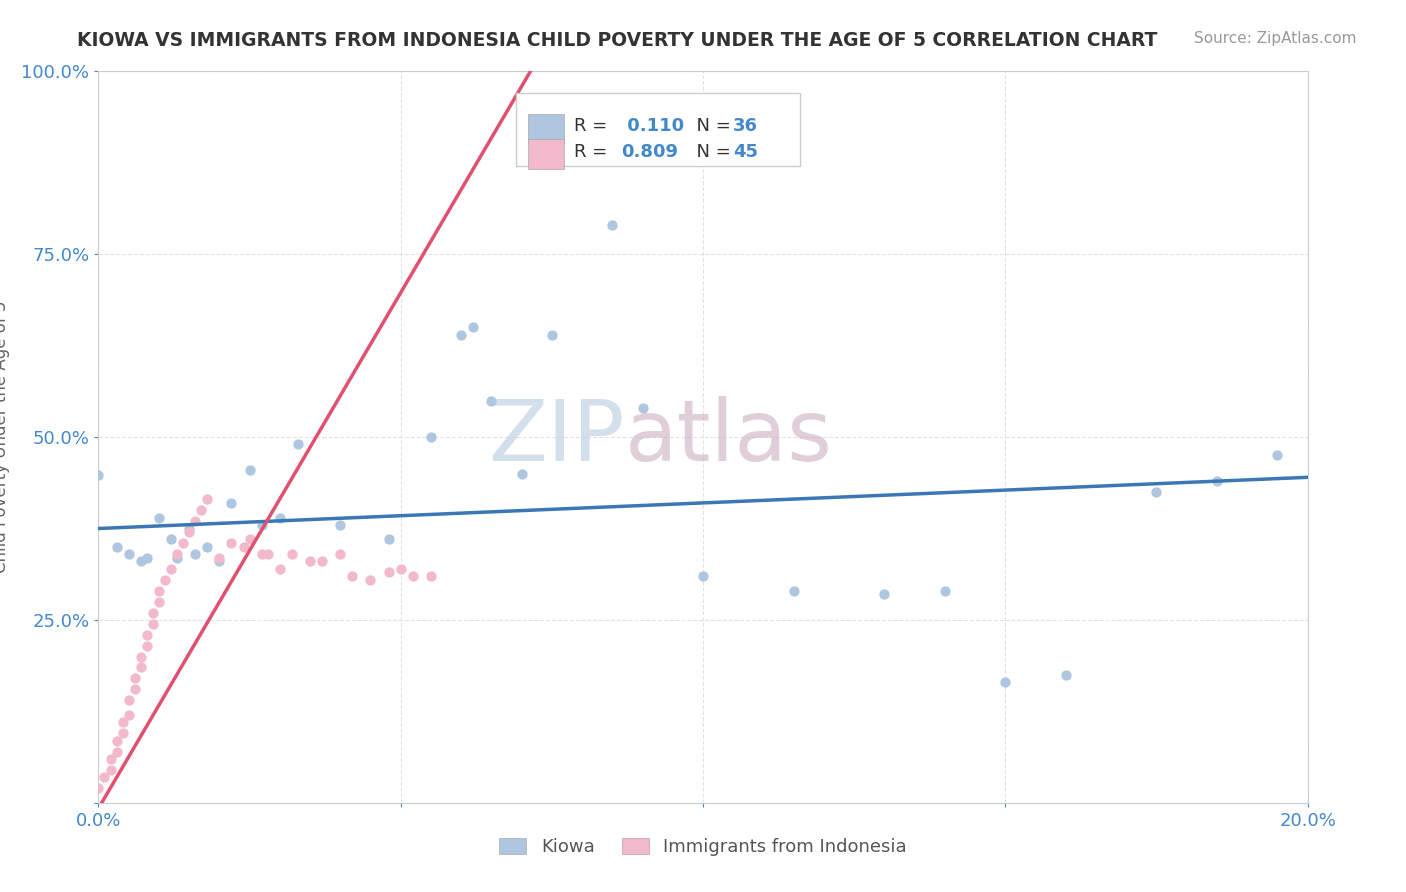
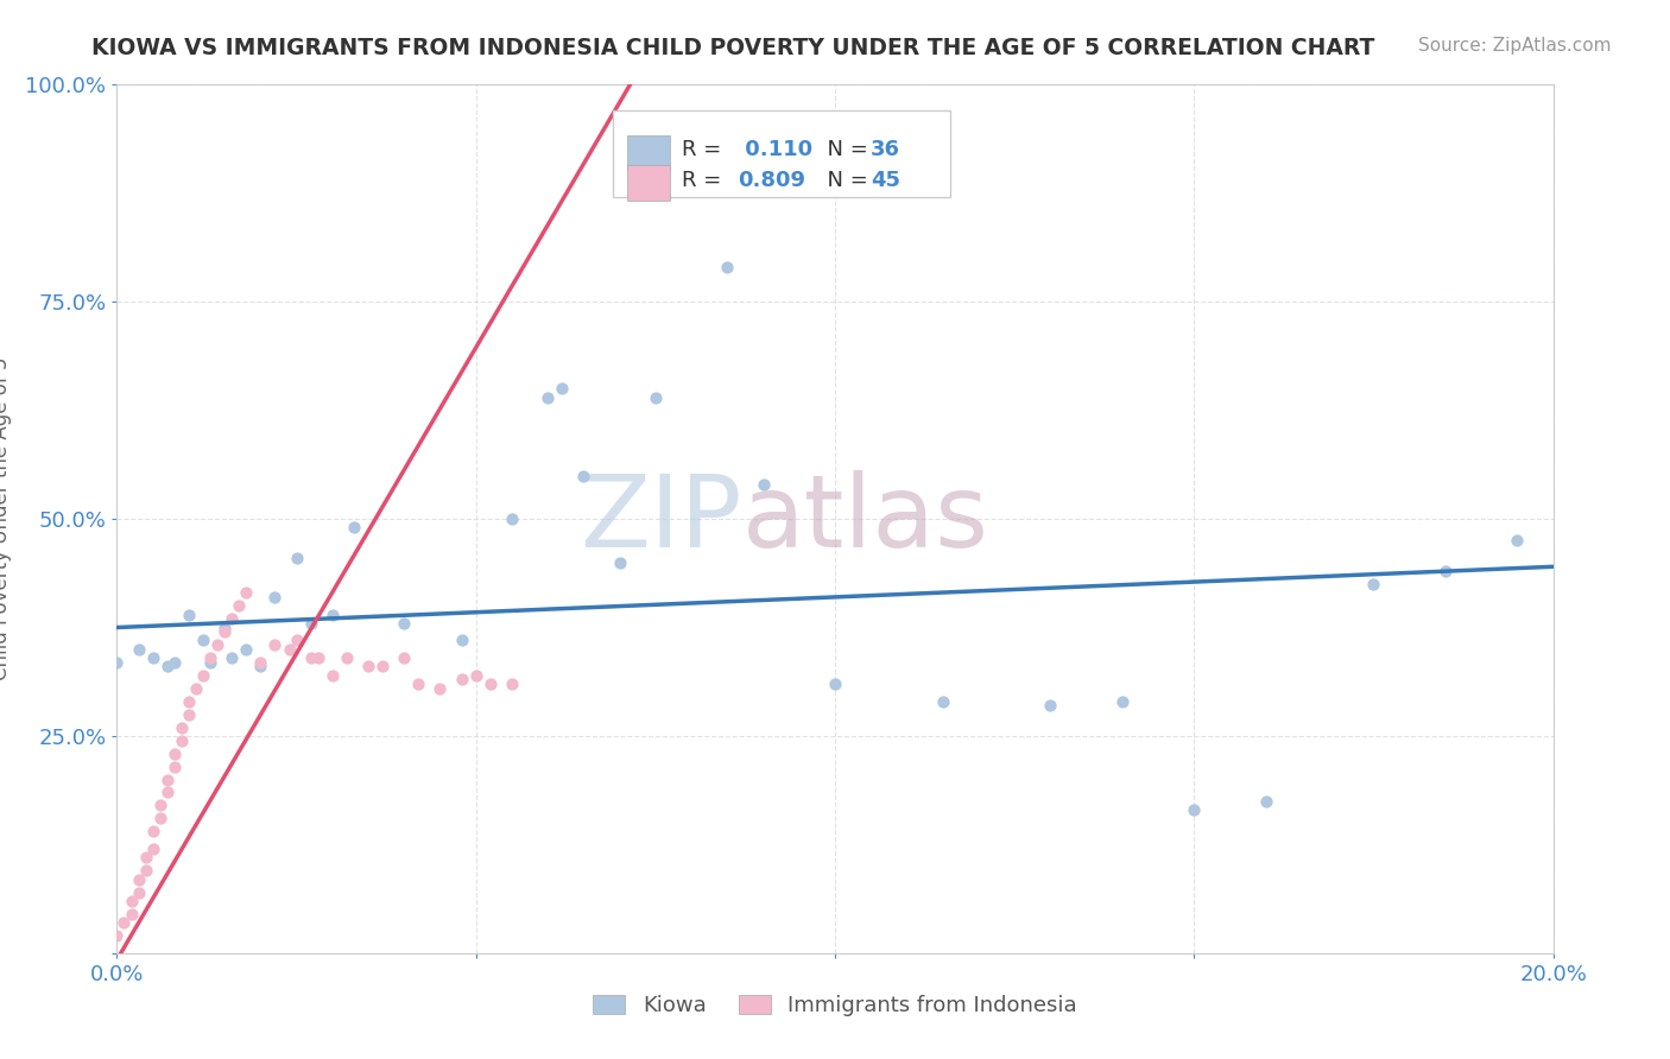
Kiowa/0.0%: 44.8% -> 33.5%
